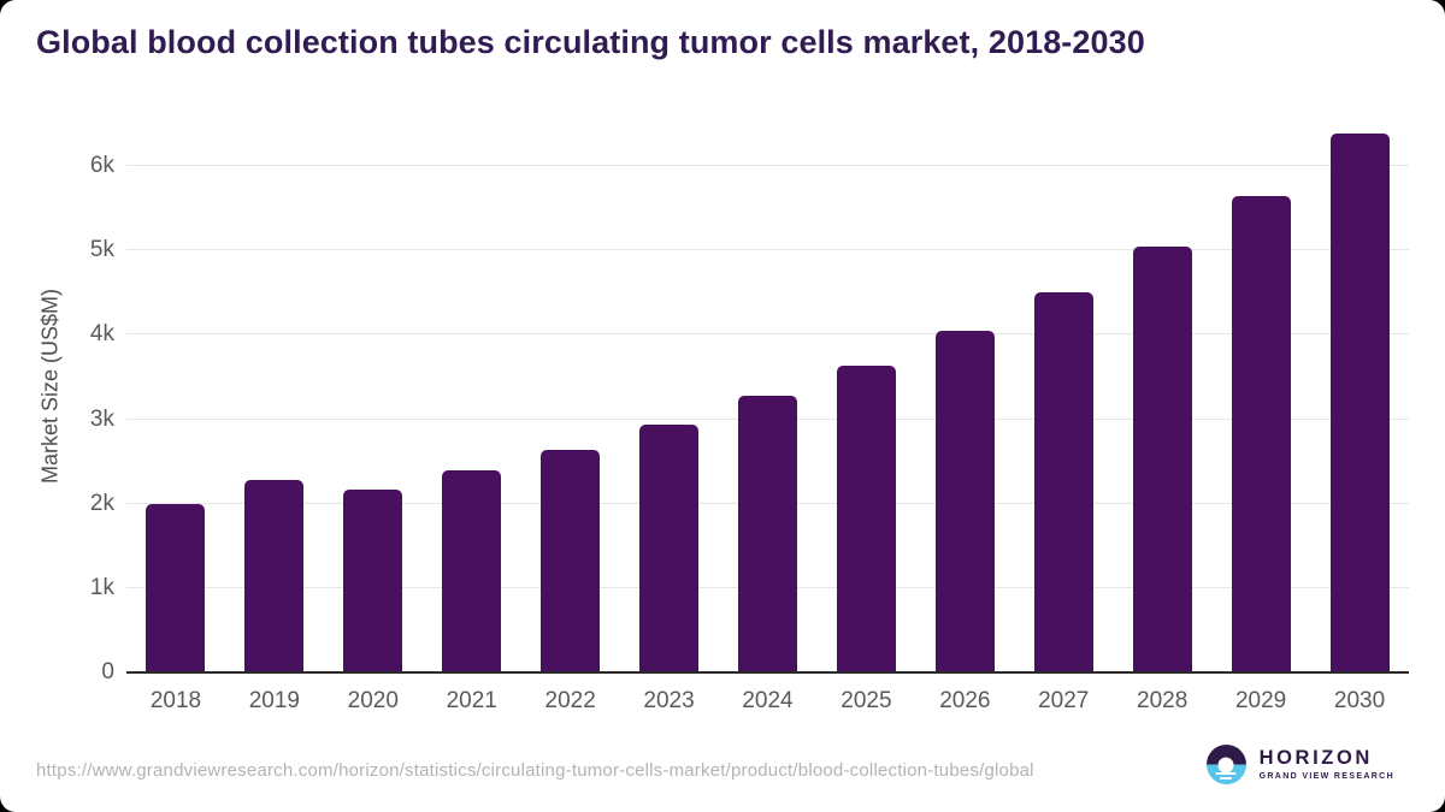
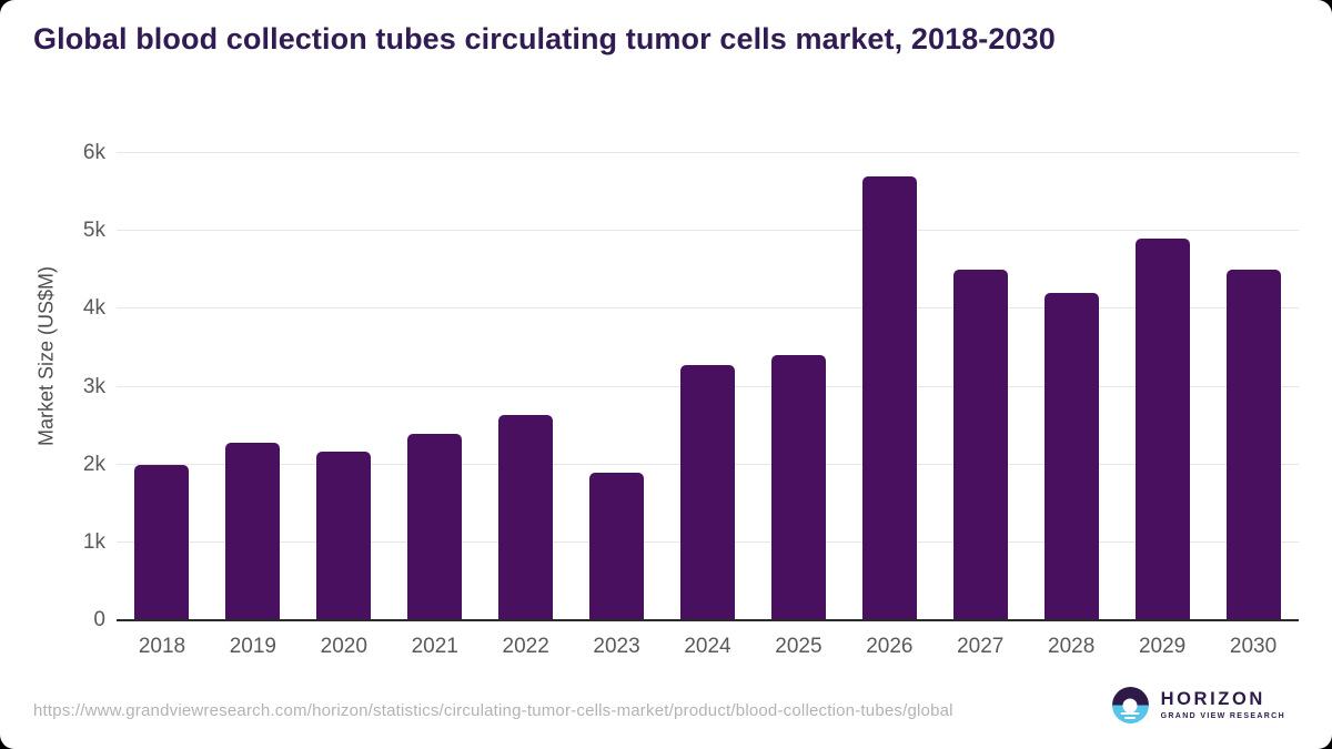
2023: 2.9k -> 1.9k
2025: 3.6k -> 3.4k
2026: 4.0k -> 5.7k
2028: 5.0k -> 4.2k
2029: 5.6k -> 4.9k
2030: 6.4k -> 4.5k
